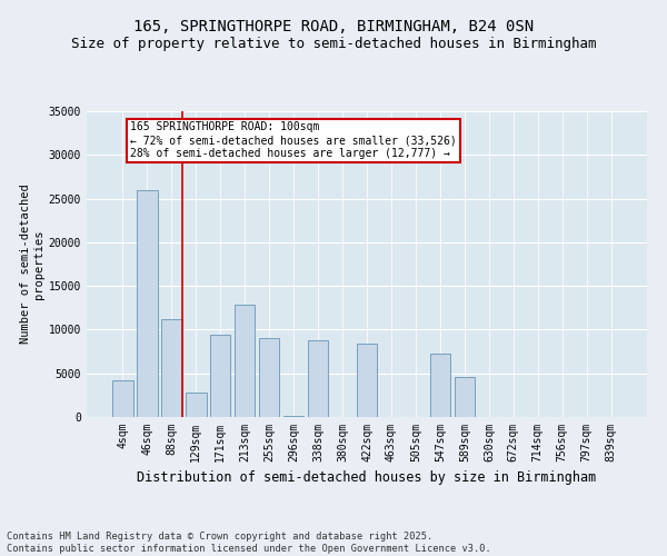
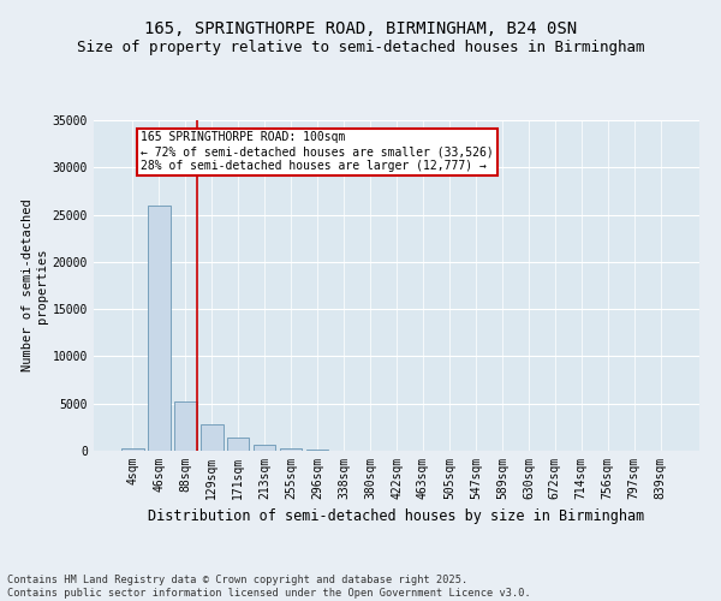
4sqm: 4200 -> 200
88sqm: 11200 -> 5200
171sqm: 9400 -> 1400
213sqm: 12800 -> 700
255sqm: 9000 -> 200
338sqm: 8800 -> 0
422sqm: 8400 -> 0
547sqm: 7200 -> 0
589sqm: 4600 -> 0
